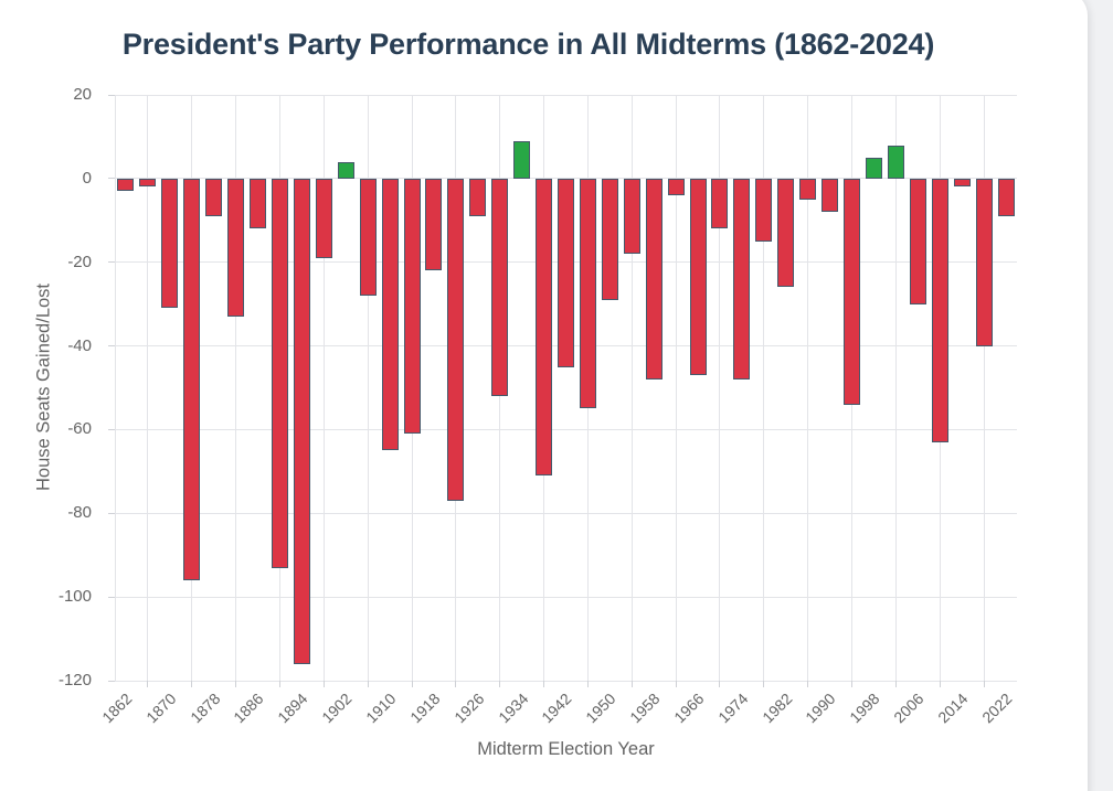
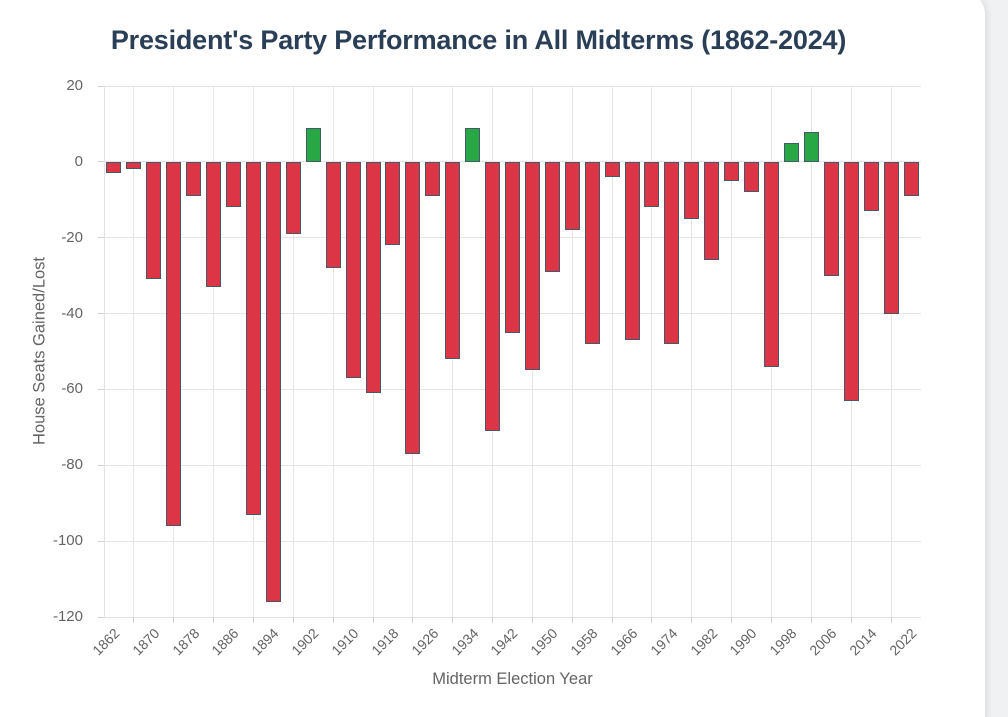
1902: 4 -> 9
1910: -65 -> -57
2014: -2 -> -13
